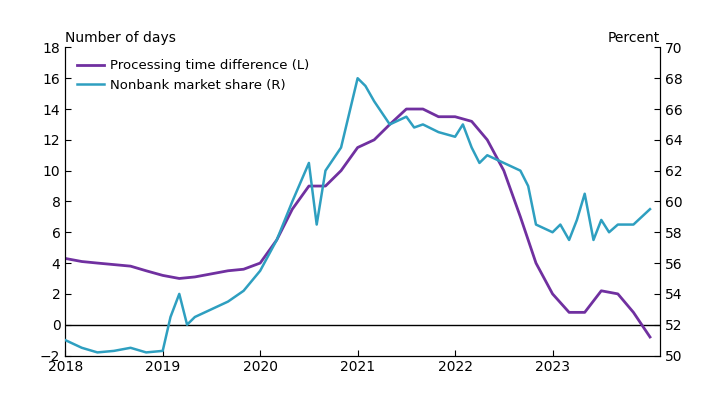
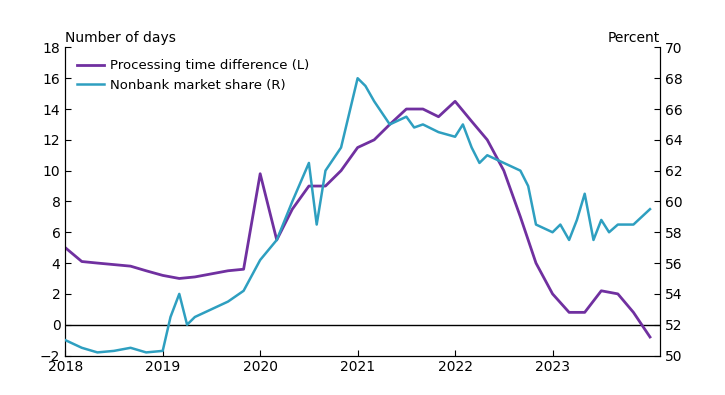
Processing time difference (L)/2018: 4.3 -> 5.0
Processing time difference (L)/2020: 4.0 -> 9.8
Nonbank market share (R)/2020: 55.5 -> 56.2
Processing time difference (L)/2022: 13.5 -> 14.5
